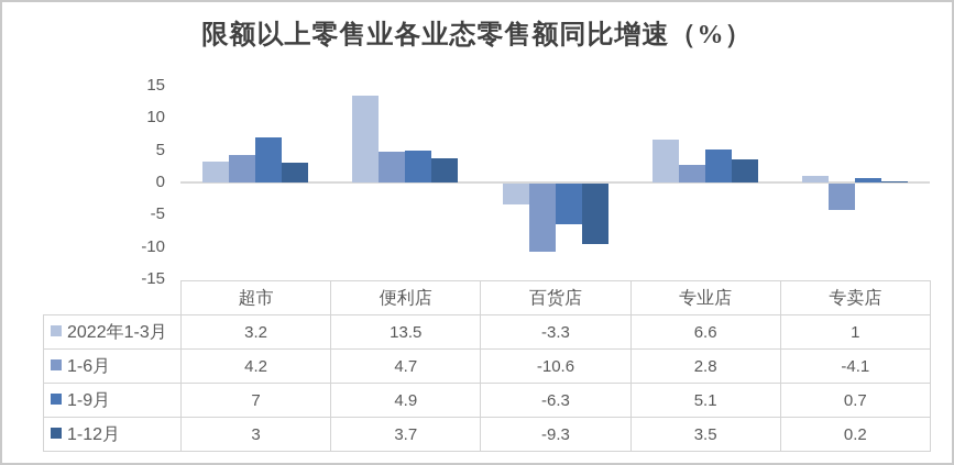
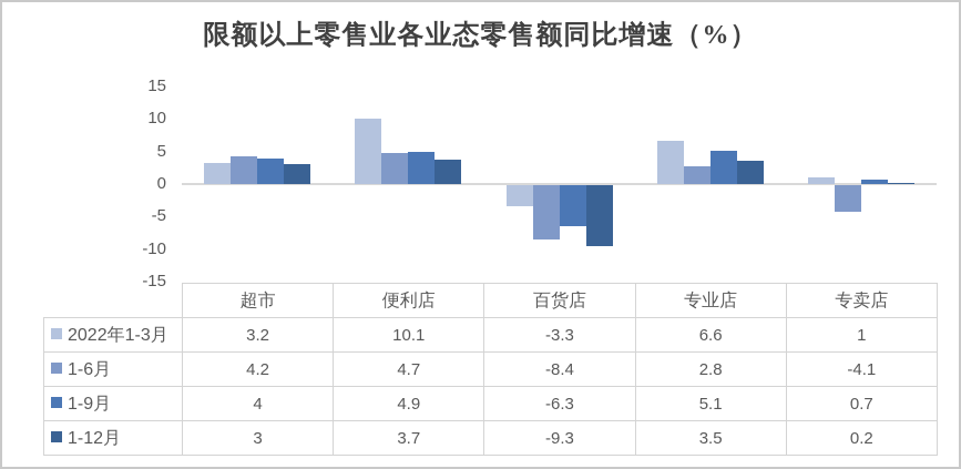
1-9月/超市: 7 -> 4
2022年1-3月/便利店: 13.5 -> 10.1
1-6月/百货店: -10.6 -> -8.4
